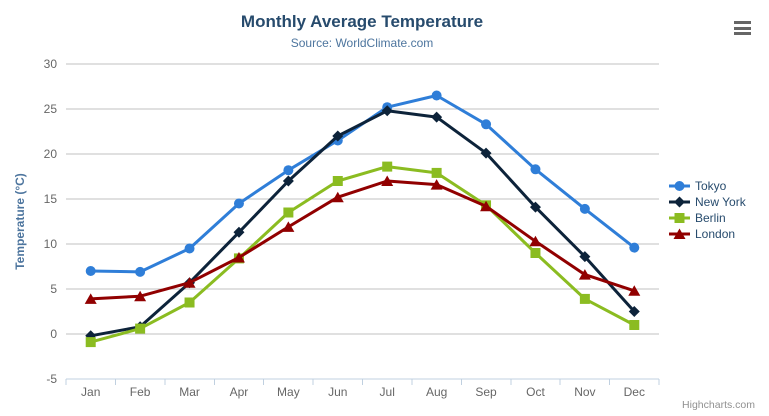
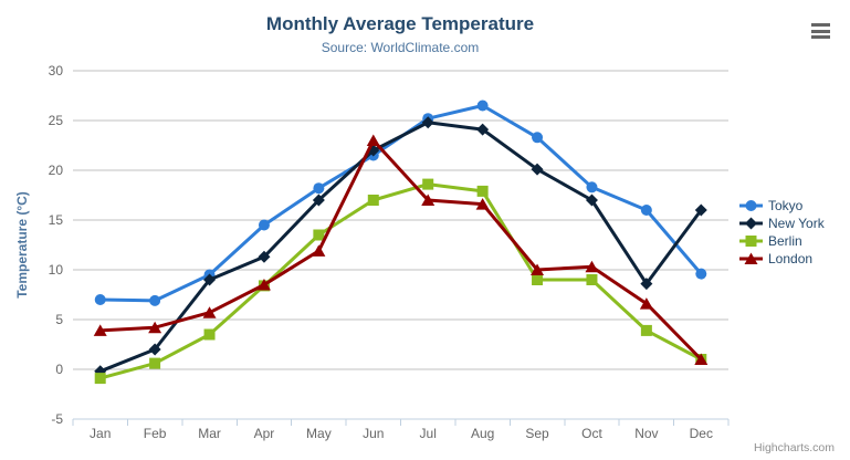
New York/Feb: 1 -> 2
New York/Mar: 6 -> 9
London/Jun: 15 -> 23
Berlin/Sep: 14 -> 9
London/Sep: 14 -> 10
New York/Oct: 14 -> 17
Tokyo/Nov: 14 -> 16
New York/Dec: 2 -> 16
London/Dec: 5 -> 1
